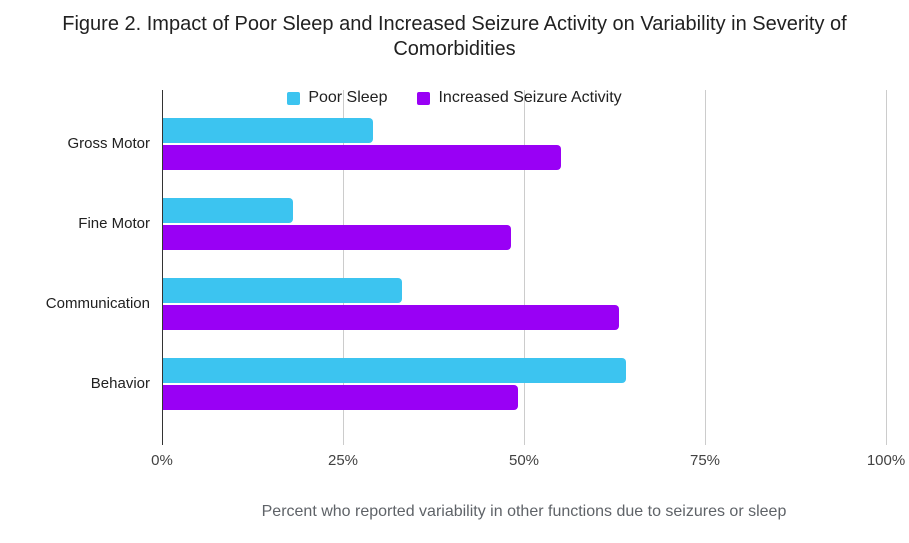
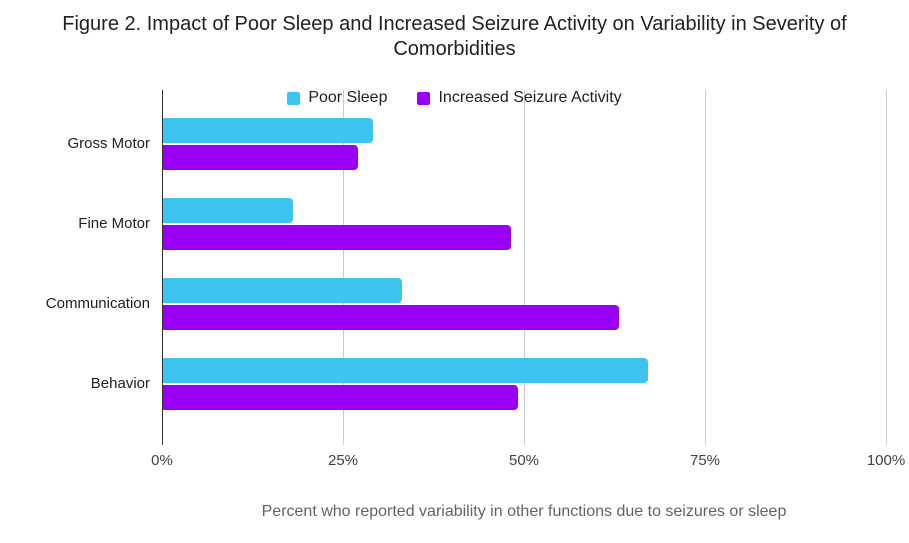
Increased Seizure Activity/Gross Motor: 55% -> 27%
Poor Sleep/Behavior: 64% -> 67%
